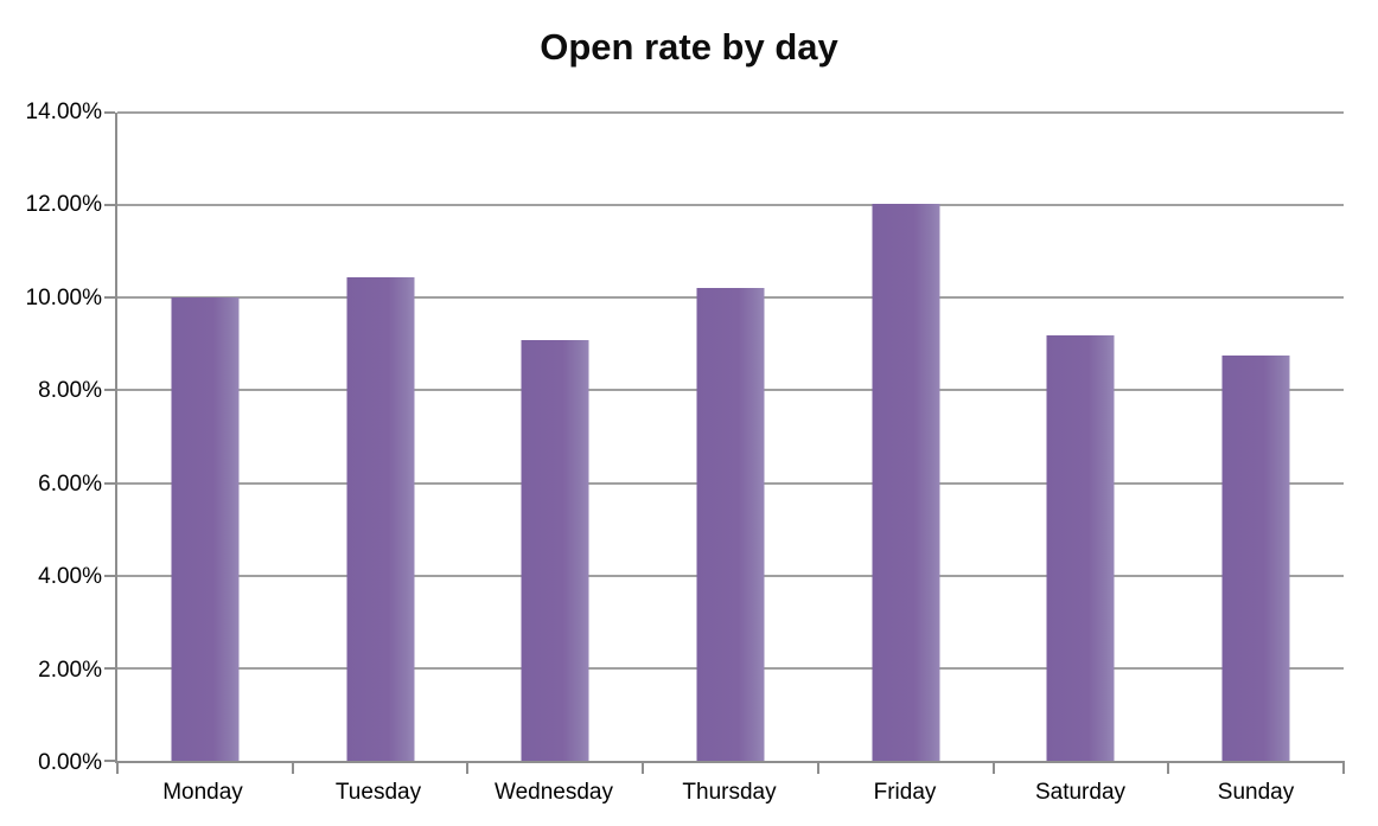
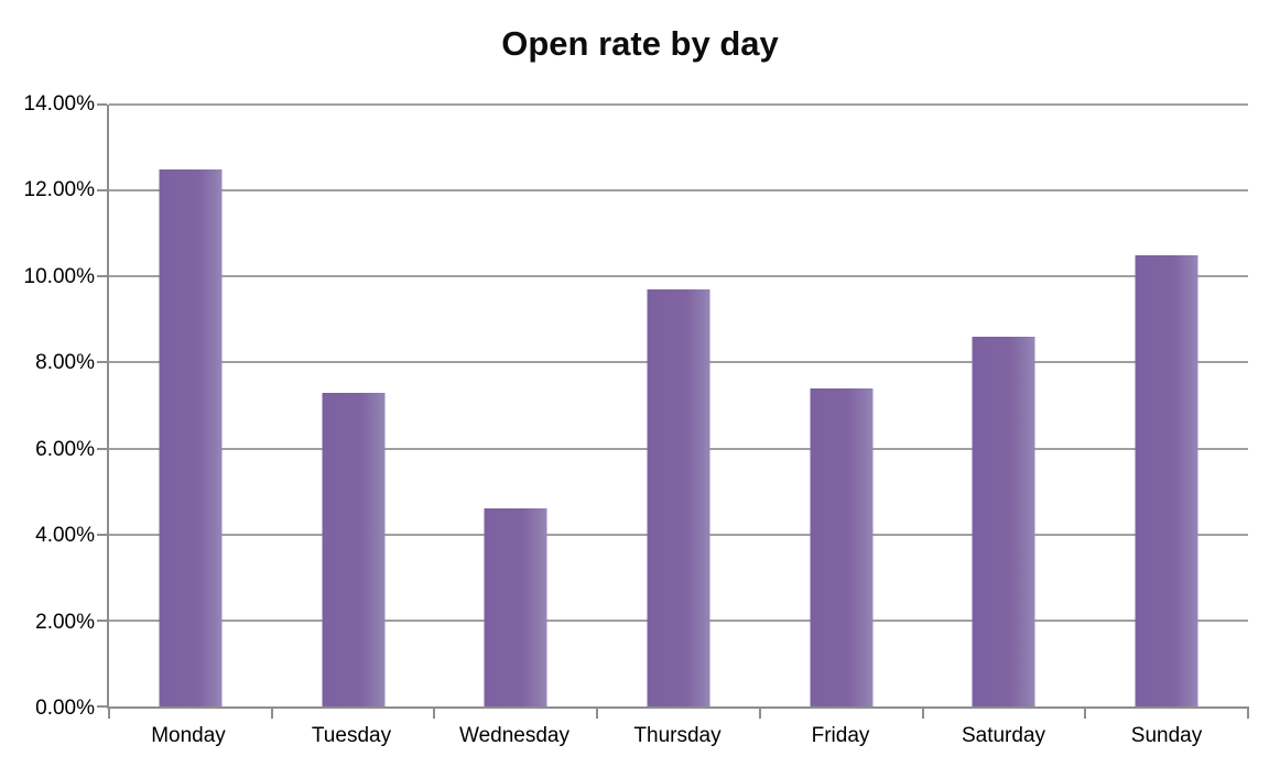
Monday: 10.0% -> 12.5%
Tuesday: 10.4% -> 7.3%
Wednesday: 9.1% -> 4.6%
Thursday: 10.2% -> 9.7%
Friday: 12.0% -> 7.4%
Saturday: 9.2% -> 8.6%
Sunday: 8.8% -> 10.5%
